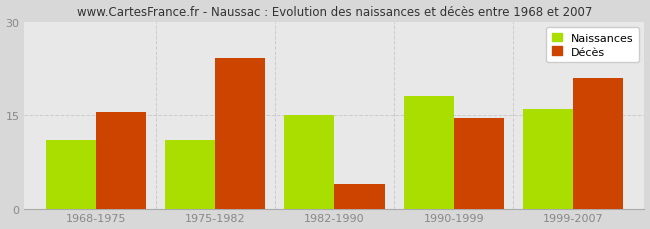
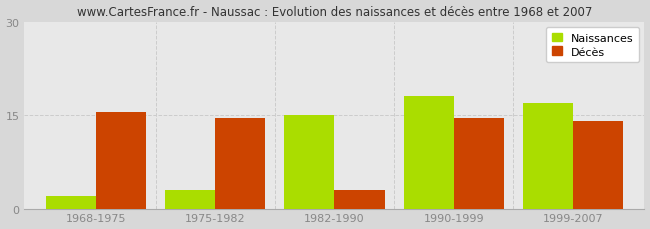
Naissances/1968-1975: 11 -> 2
Naissances/1975-1982: 11 -> 3
Décès/1975-1982: 24.2 -> 14.5
Décès/1982-1990: 4.0 -> 3.0
Naissances/1999-2007: 16 -> 17
Décès/1999-2007: 21.0 -> 14.0
